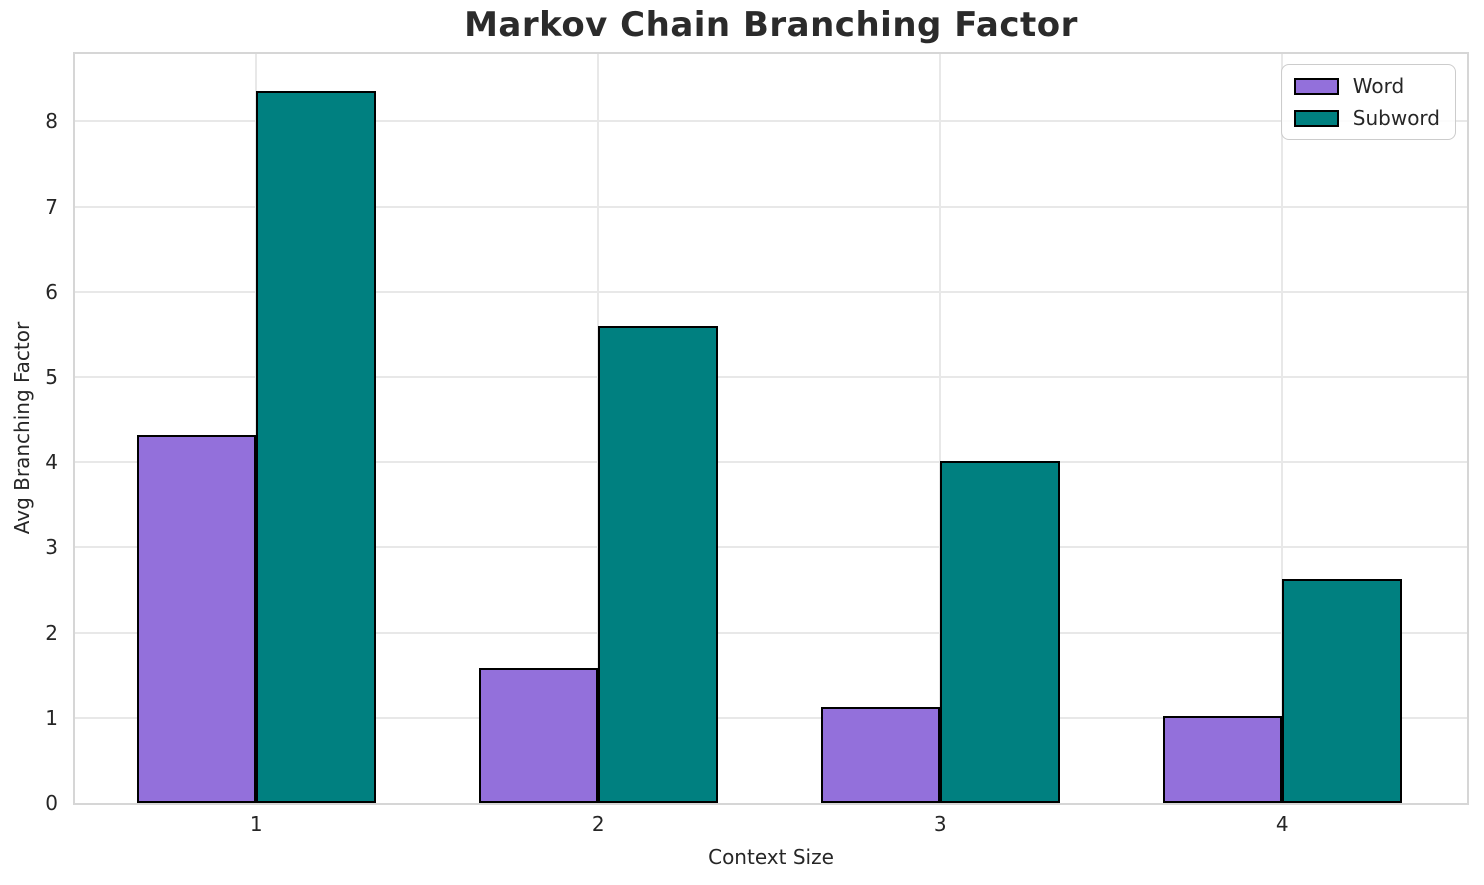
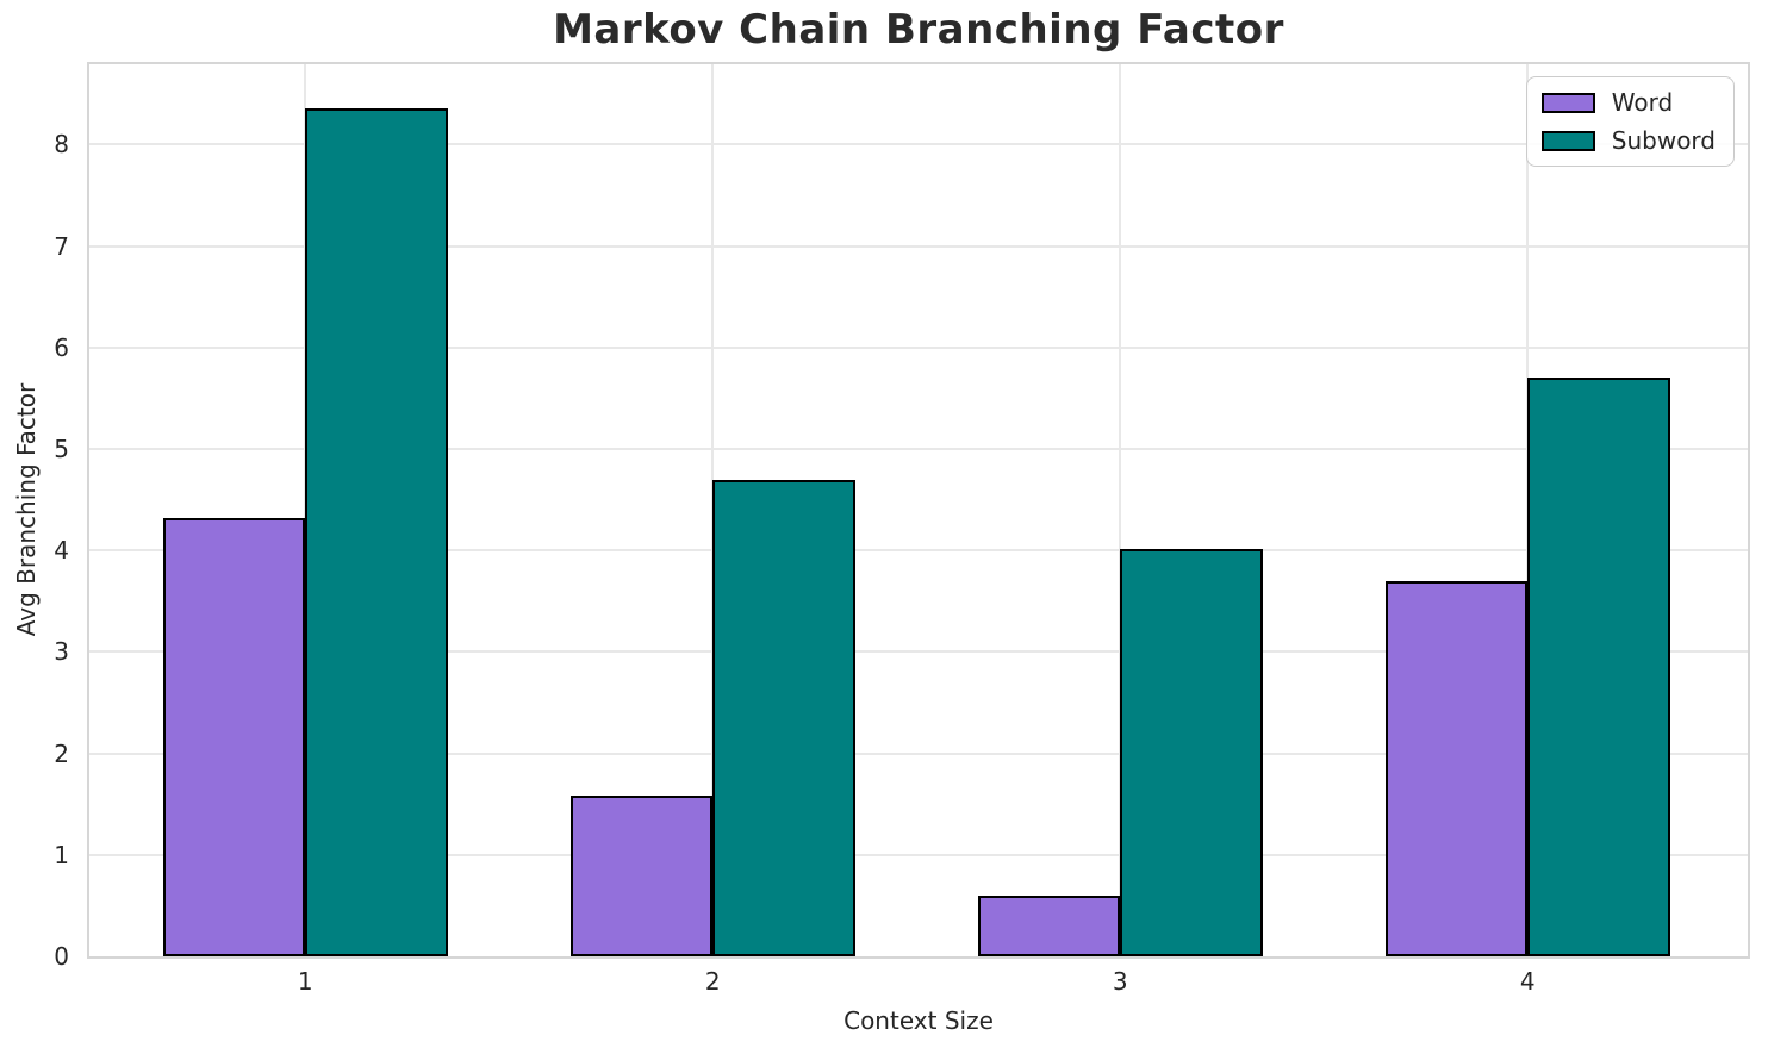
Subword/2: 5.6 -> 4.7
Word/3: 1.1 -> 0.6
Word/4: 1.0 -> 3.7
Subword/4: 2.6 -> 5.7
